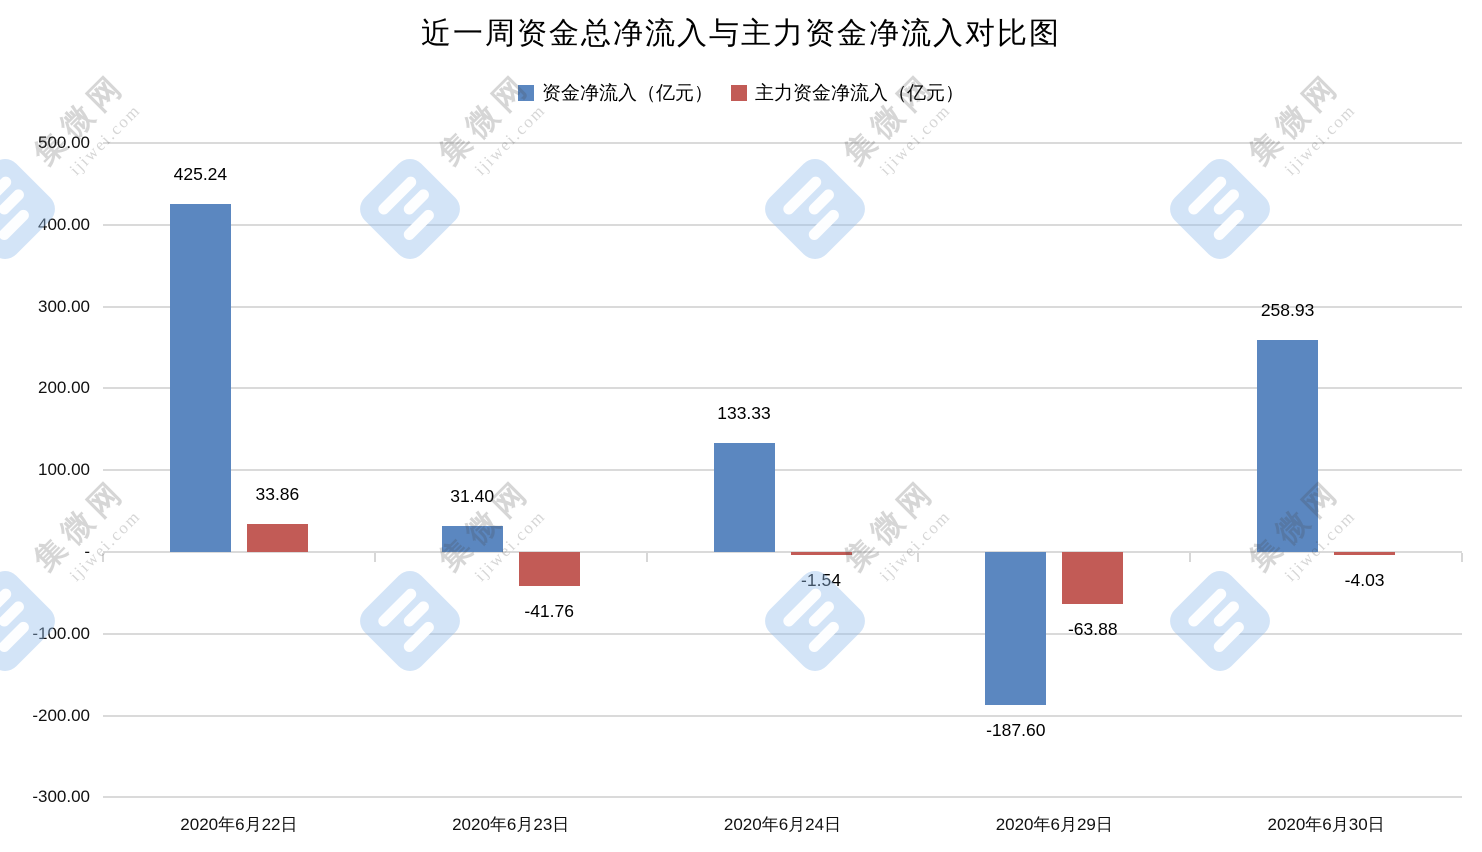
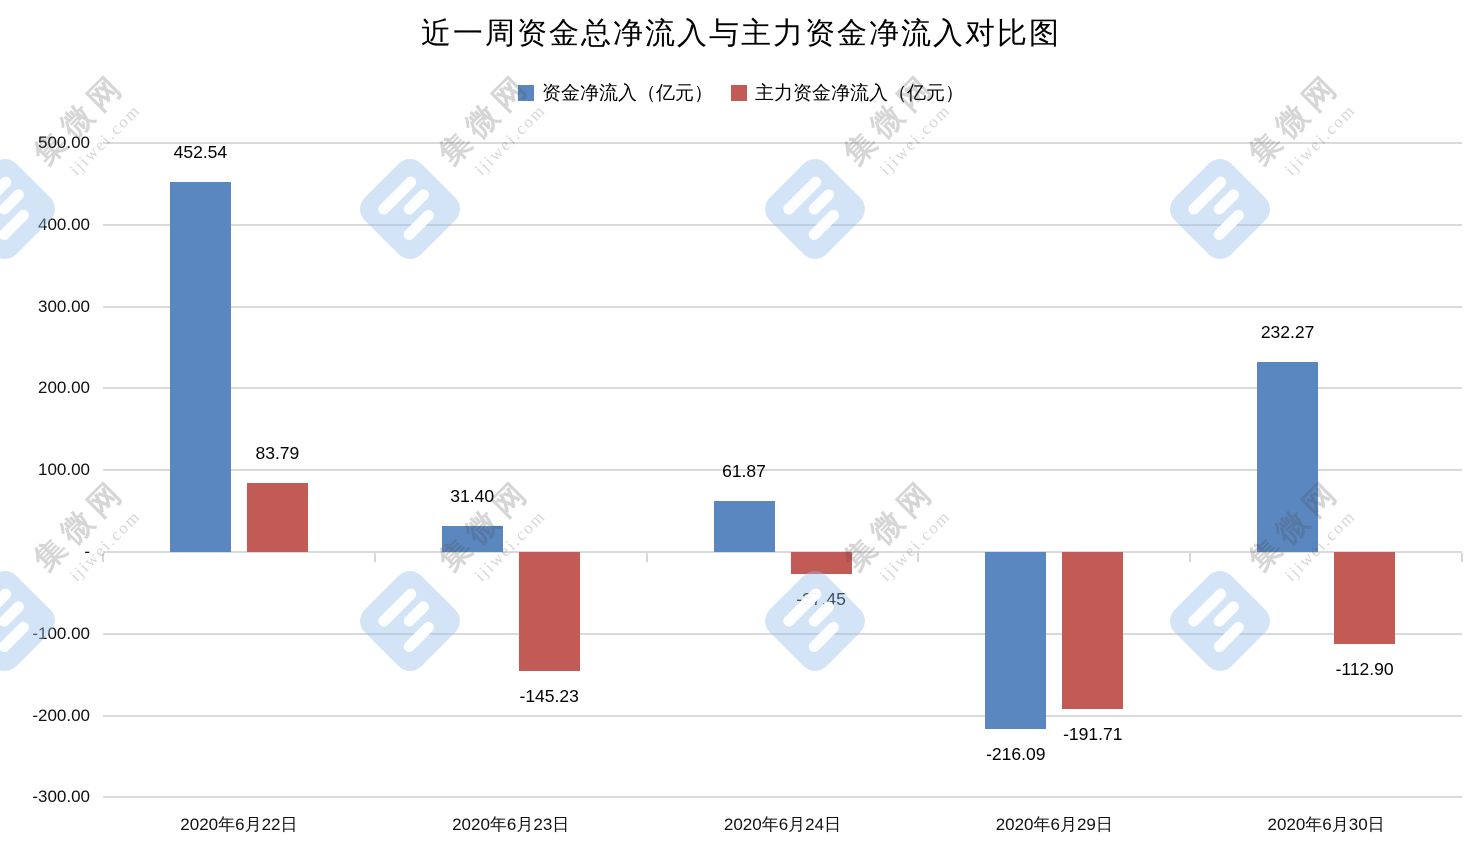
资金净流入（亿元）/2020年6月22日: 425.24 -> 452.54
主力资金净流入（亿元）/2020年6月22日: 33.86 -> 83.79
主力资金净流入（亿元）/2020年6月23日: -41.76 -> -145.23
资金净流入（亿元）/2020年6月24日: 133.33 -> 61.87
主力资金净流入（亿元）/2020年6月24日: -1.54 -> -27.45
资金净流入（亿元）/2020年6月29日: -187.60 -> -216.09
主力资金净流入（亿元）/2020年6月29日: -63.88 -> -191.71
资金净流入（亿元）/2020年6月30日: 258.93 -> 232.27
主力资金净流入（亿元）/2020年6月30日: -4.03 -> -112.90
